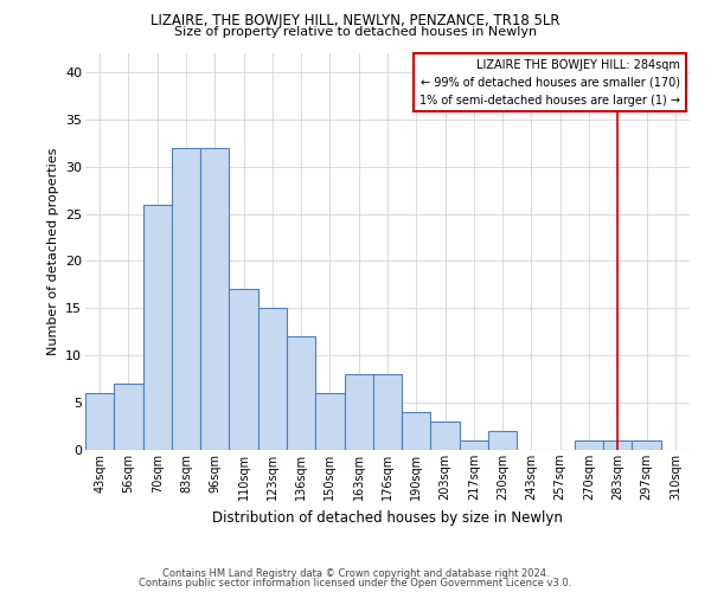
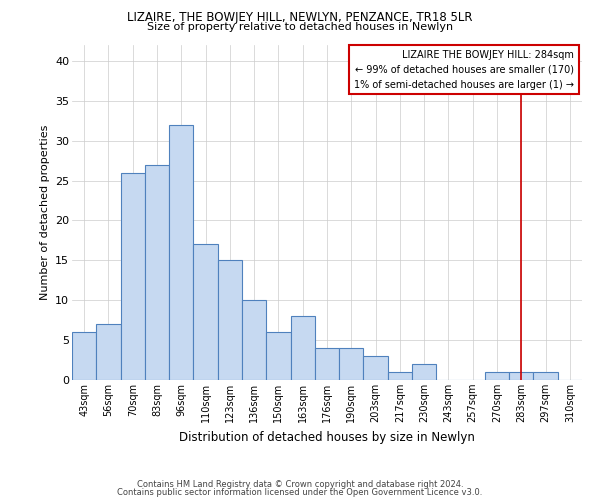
83sqm: 32 -> 27
136sqm: 12 -> 10
176sqm: 8 -> 4
